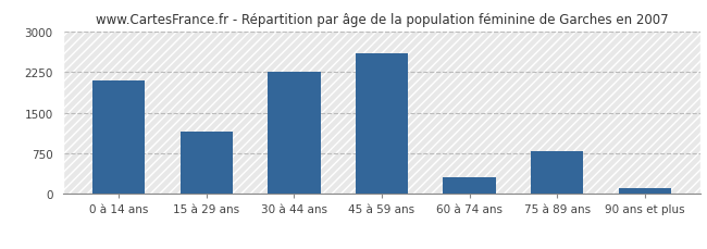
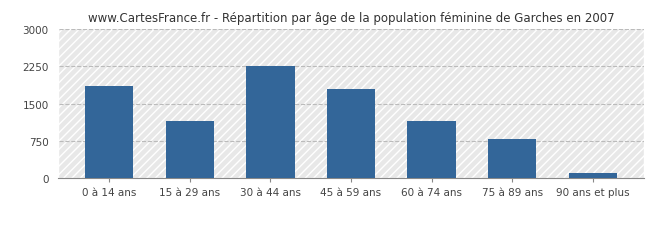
0 à 14 ans: 2100 -> 1850
45 à 59 ans: 2600 -> 1800
60 à 74 ans: 300 -> 1150
